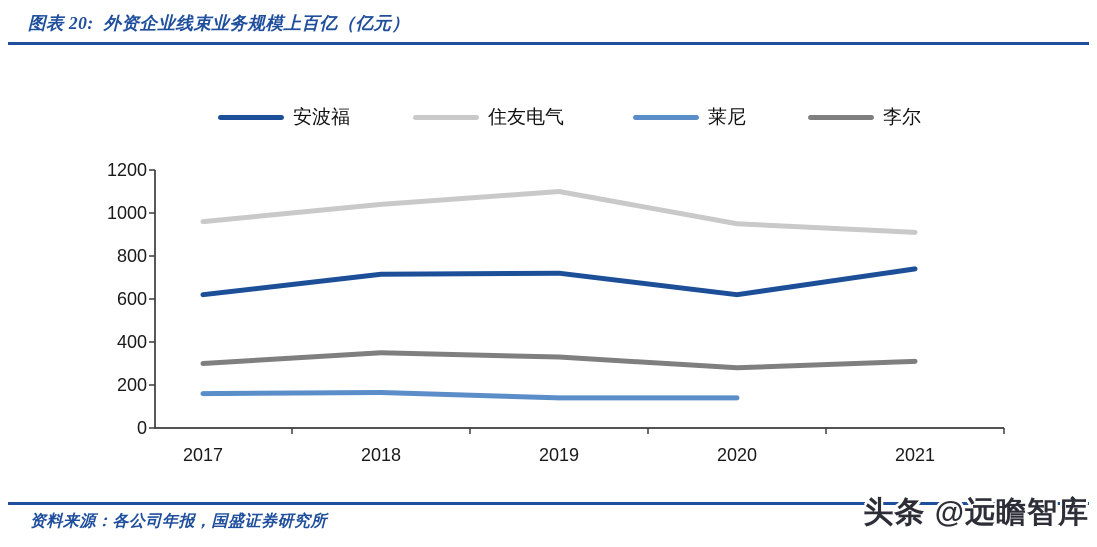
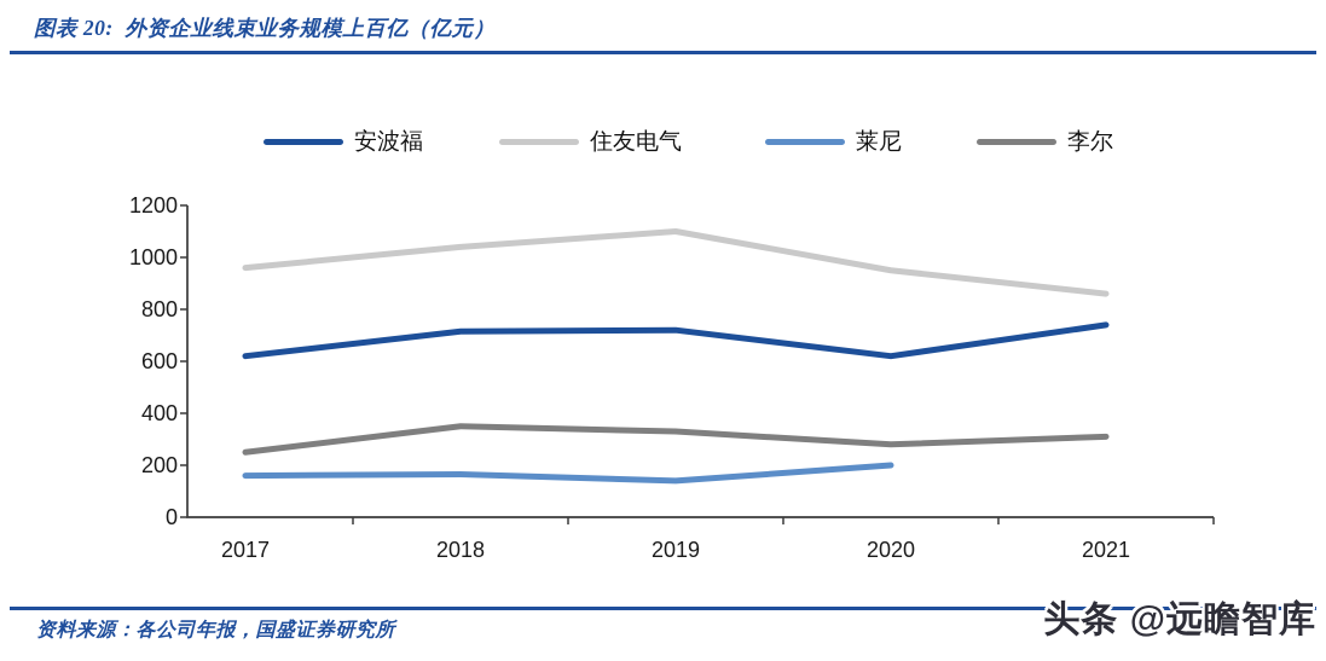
李尔/2017: 300 -> 250
莱尼/2020: 140 -> 200
住友电气/2021: 910 -> 860
